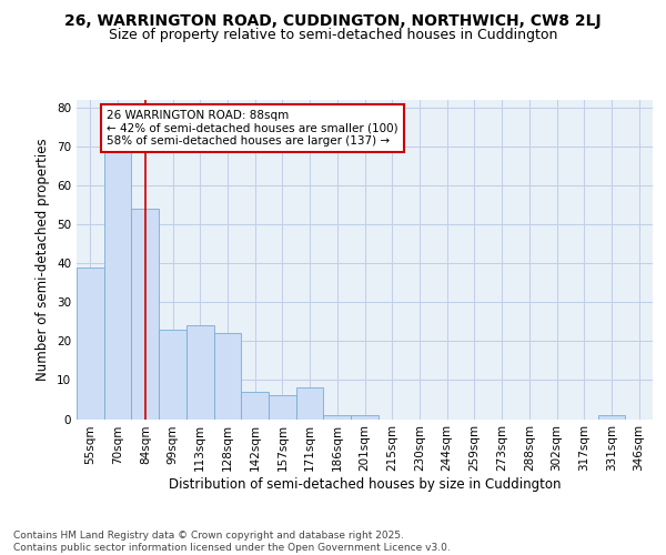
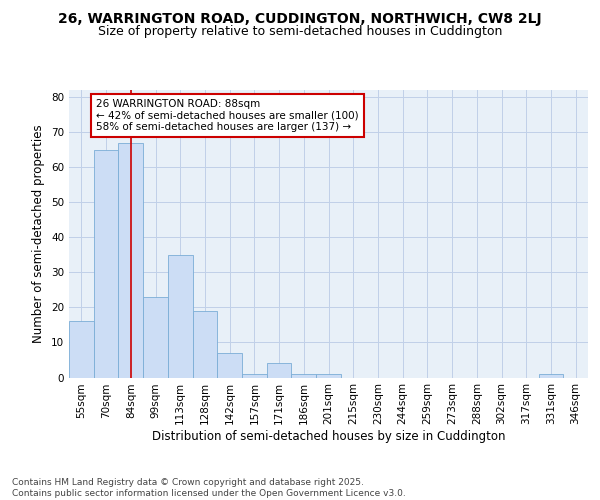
55sqm: 39 -> 16
70sqm: 69 -> 65
84sqm: 54 -> 67
113sqm: 24 -> 35
128sqm: 22 -> 19
157sqm: 6 -> 1
171sqm: 8 -> 4
